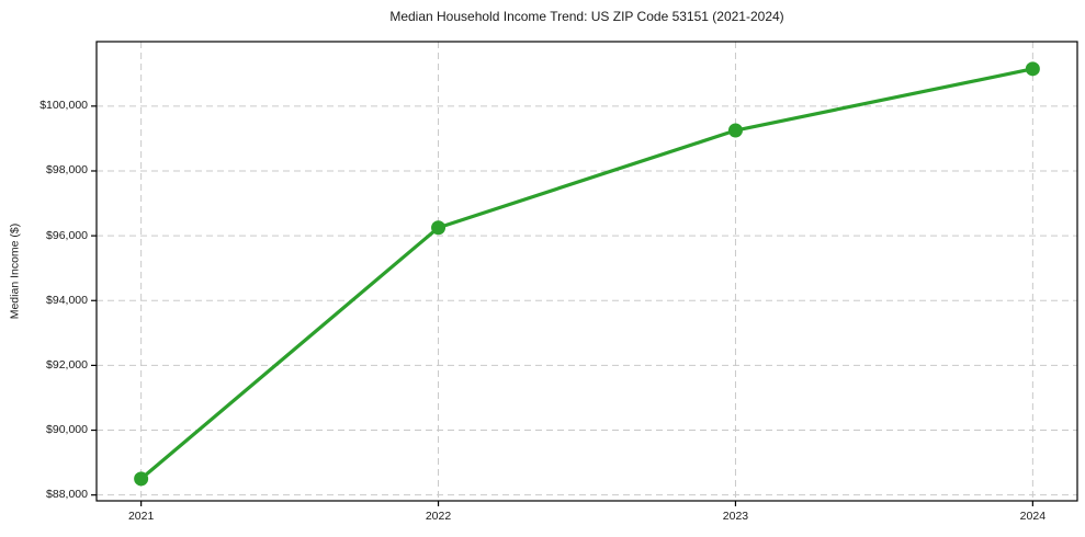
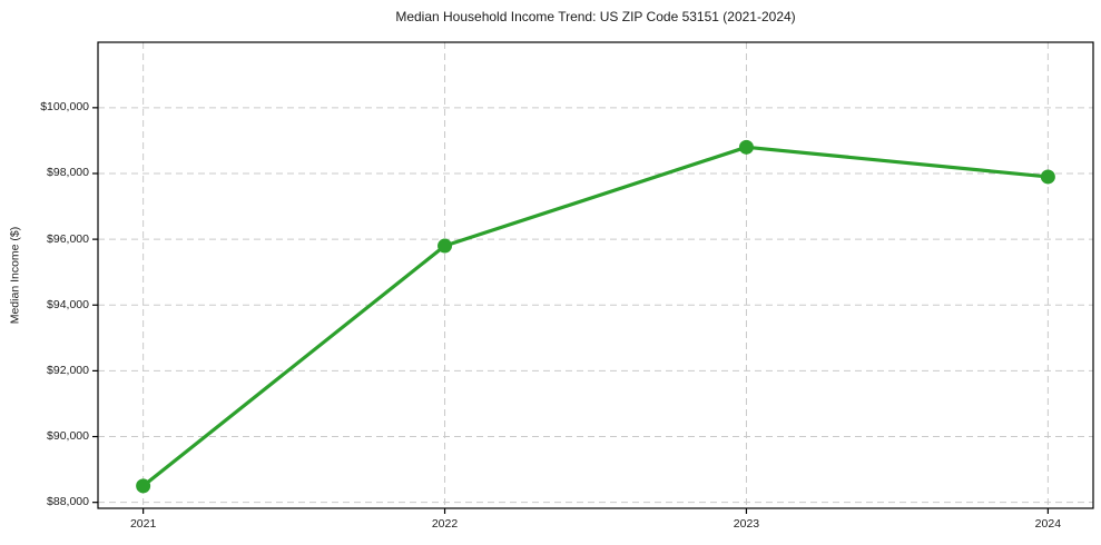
2022: $96200 -> $95800
2023: $99200 -> $98800
2024: $101200 -> $97900
